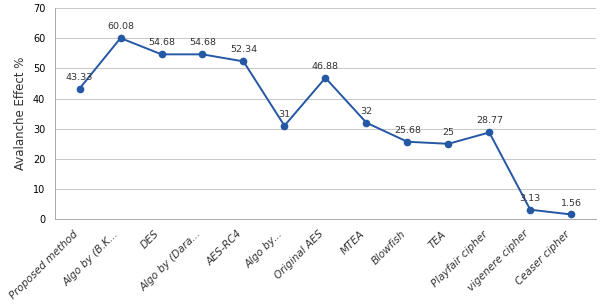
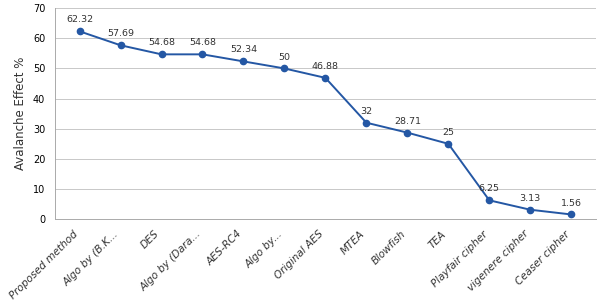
Proposed method: 43.33 -> 62.32
Algo by (B.K...: 60.08 -> 57.69
Algo by...: 31 -> 50
Blowfish: 25.68 -> 28.71
Playfair cipher: 28.77 -> 6.25
